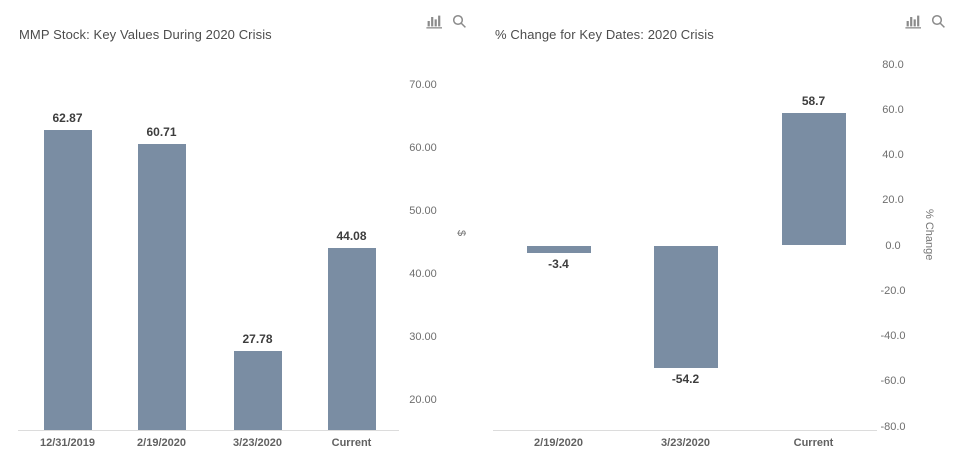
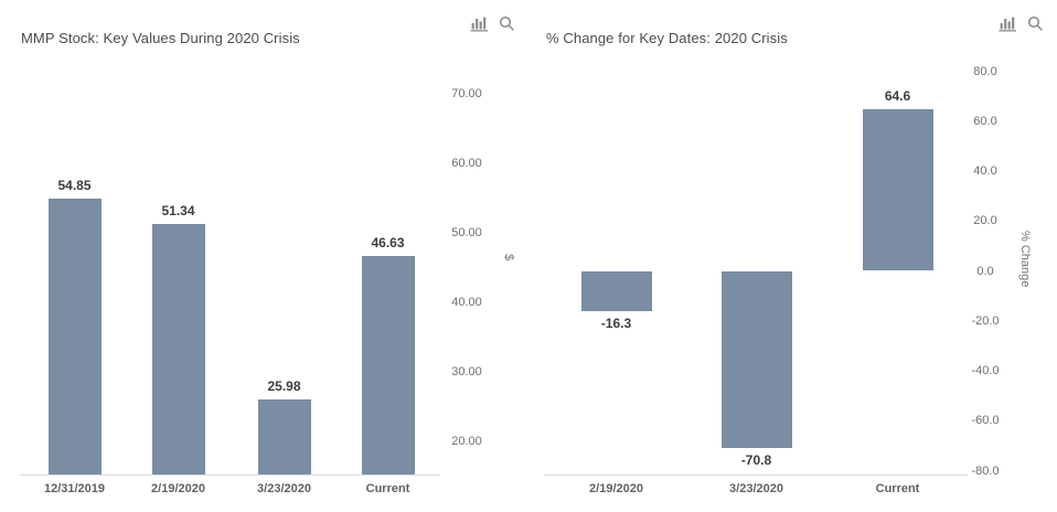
MMP Stock: Key Values During 2020 Crisis/12/31/2019: 62.87 -> 54.85
MMP Stock: Key Values During 2020 Crisis/2/19/2020: 60.71 -> 51.34
MMP Stock: Key Values During 2020 Crisis/3/23/2020: 27.78 -> 25.98
MMP Stock: Key Values During 2020 Crisis/Current: 44.08 -> 46.63
% Change for Key Dates: 2020 Crisis/2/19/2020: -3.4 -> -16.3
% Change for Key Dates: 2020 Crisis/3/23/2020: -54.2 -> -70.8
% Change for Key Dates: 2020 Crisis/Current: 58.7 -> 64.6
